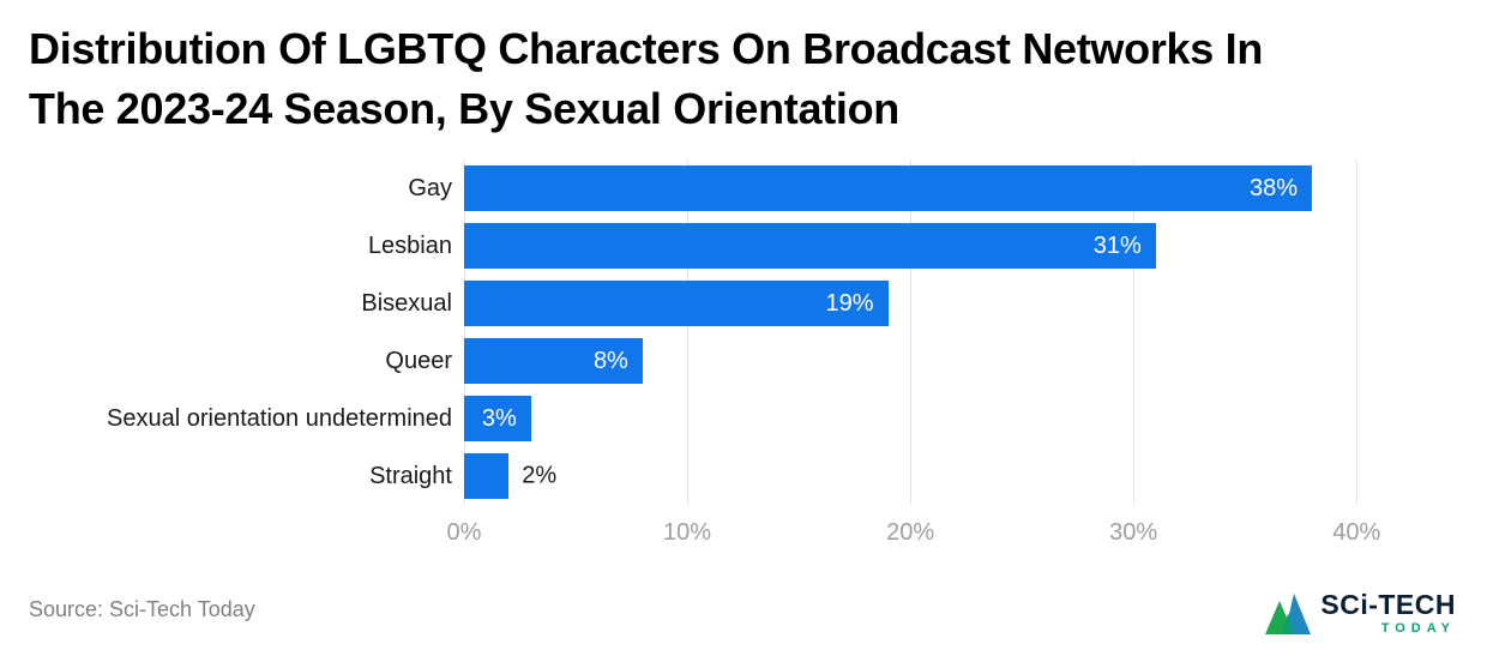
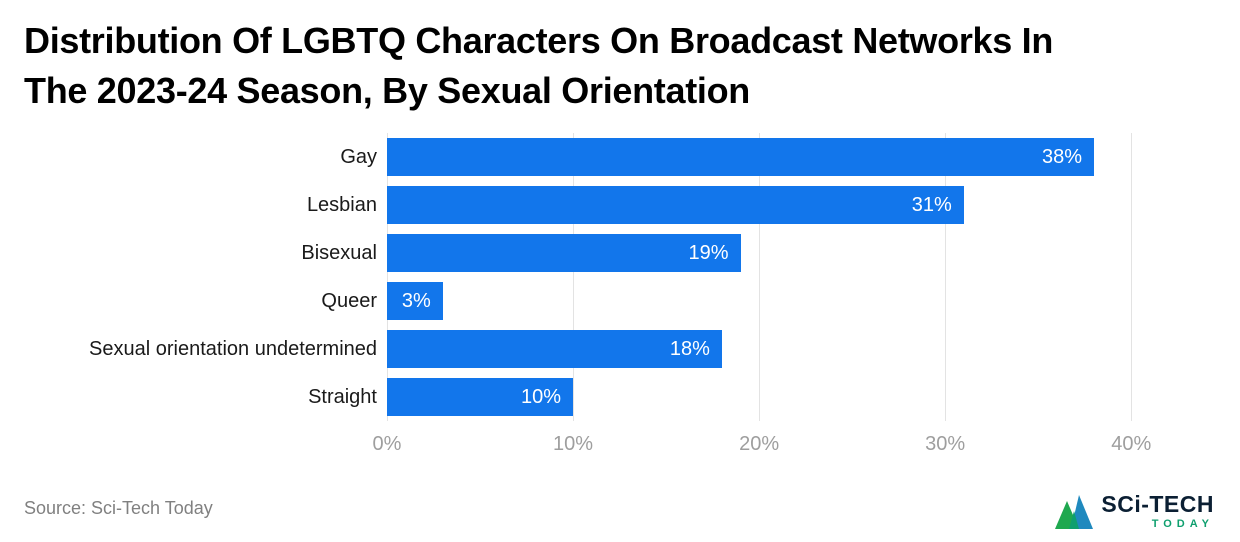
Queer: 8% -> 3%
Sexual orientation undetermined: 3% -> 18%
Straight: 2% -> 10%
